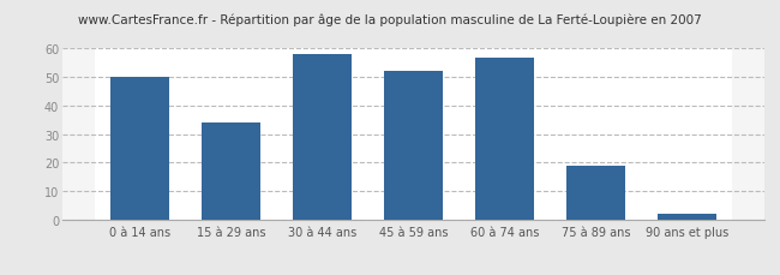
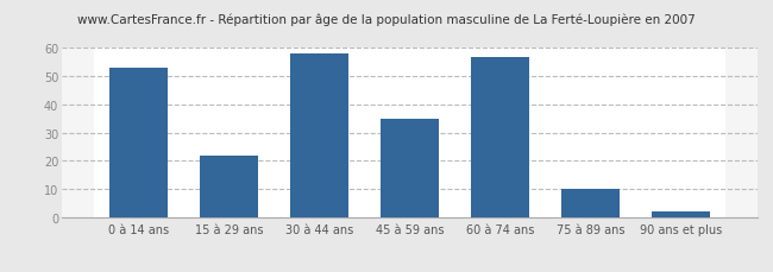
0 à 14 ans: 50 -> 53
15 à 29 ans: 34 -> 22
45 à 59 ans: 52 -> 35
75 à 89 ans: 19 -> 10
